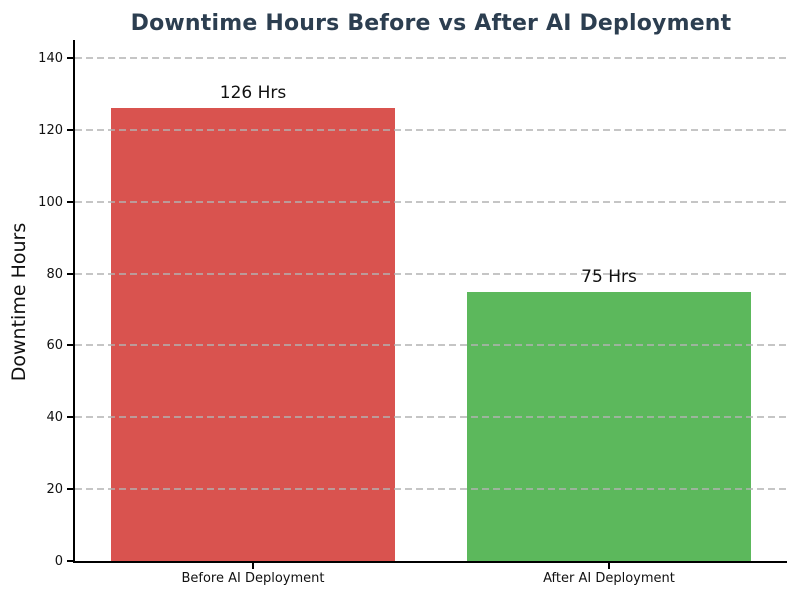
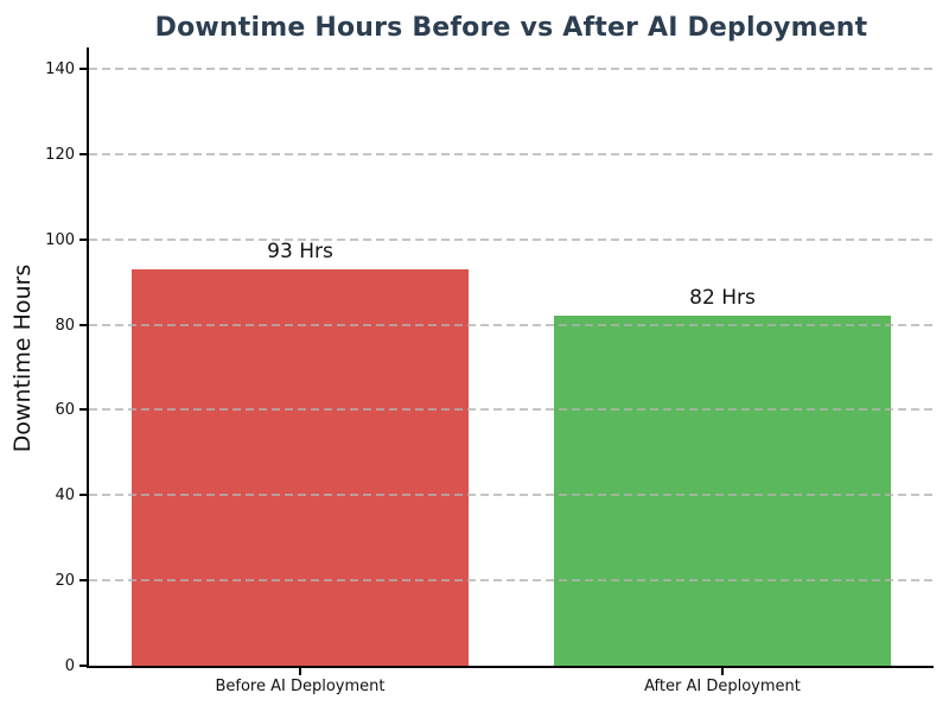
Before AI Deployment: 126 -> 93
After AI Deployment: 75 -> 82
